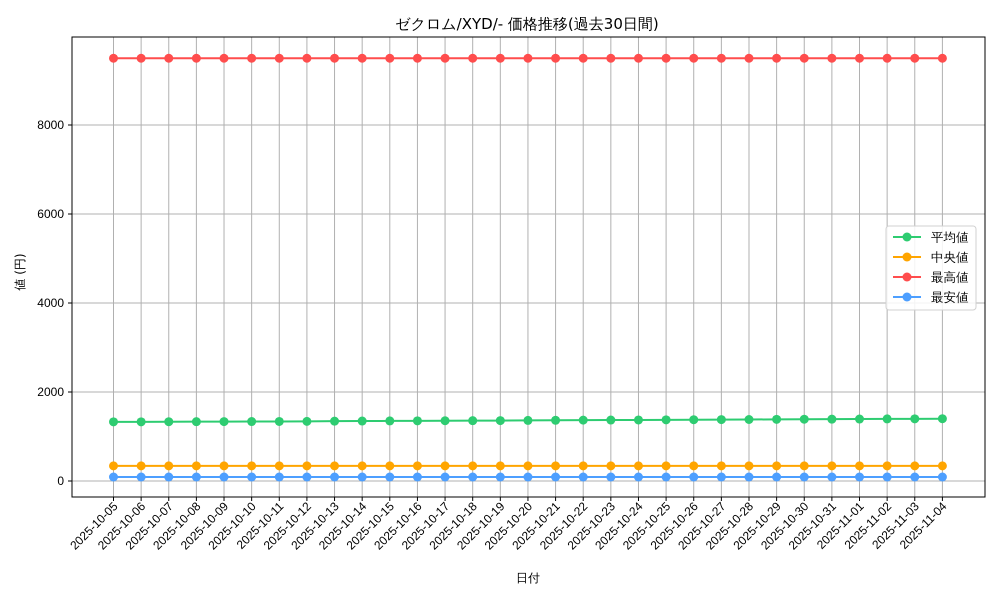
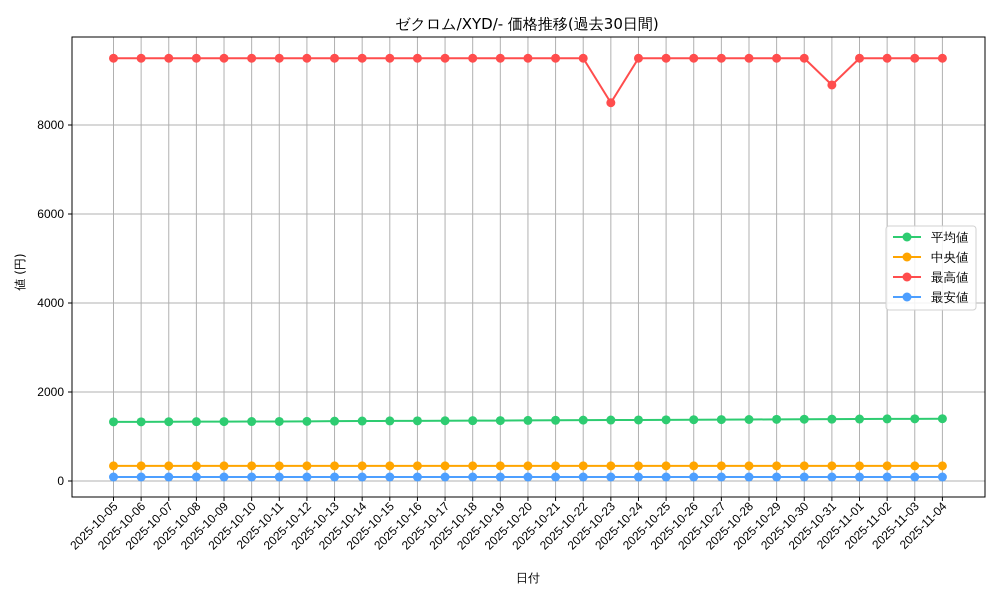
最高値/2025-10-23: 9500 -> 8500
最高値/2025-10-31: 9500 -> 8900
